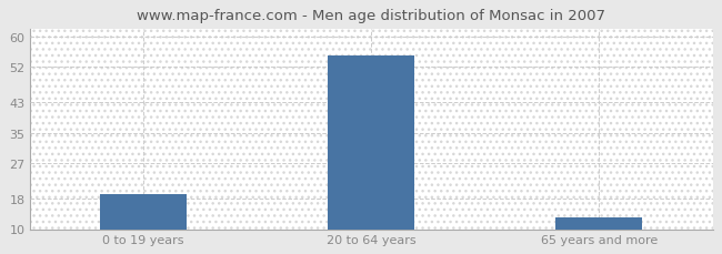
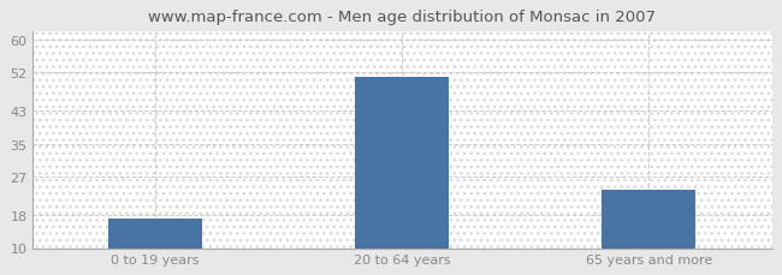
0 to 19 years: 19 -> 17
20 to 64 years: 55 -> 51
65 years and more: 13 -> 24
